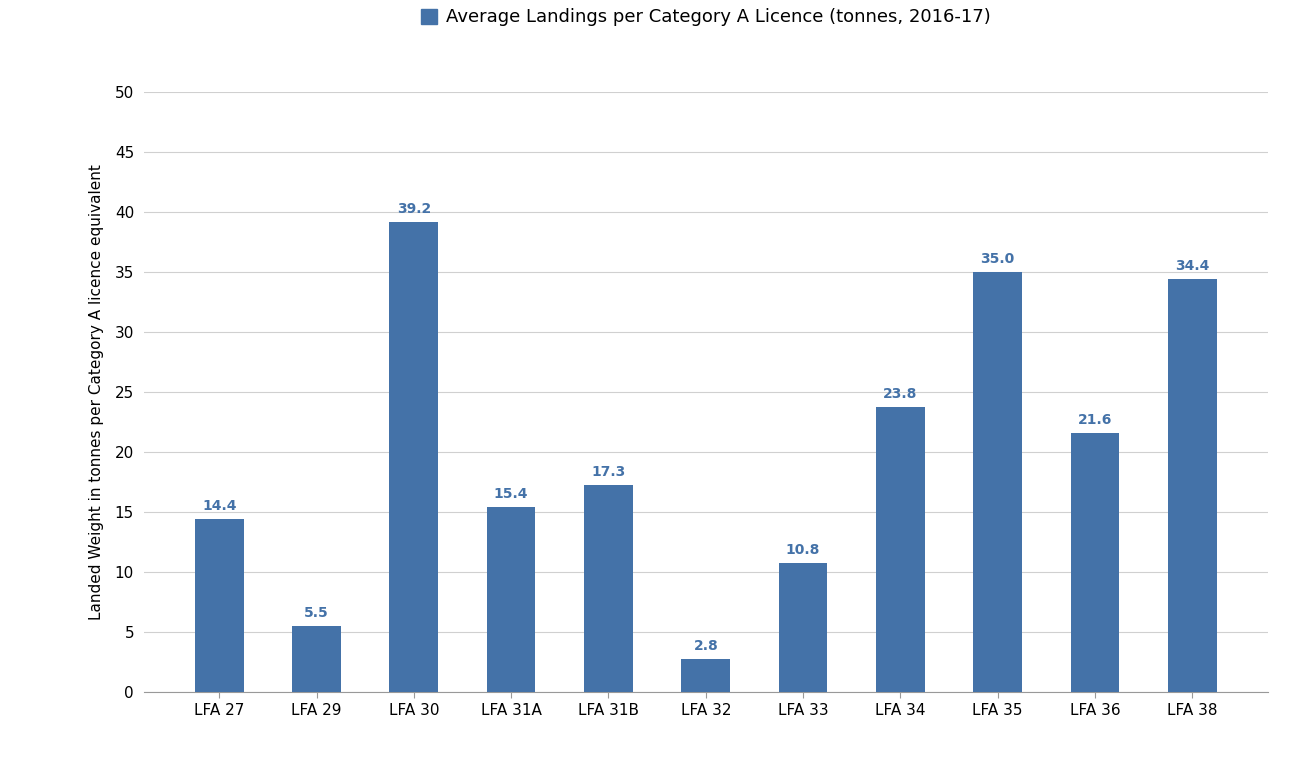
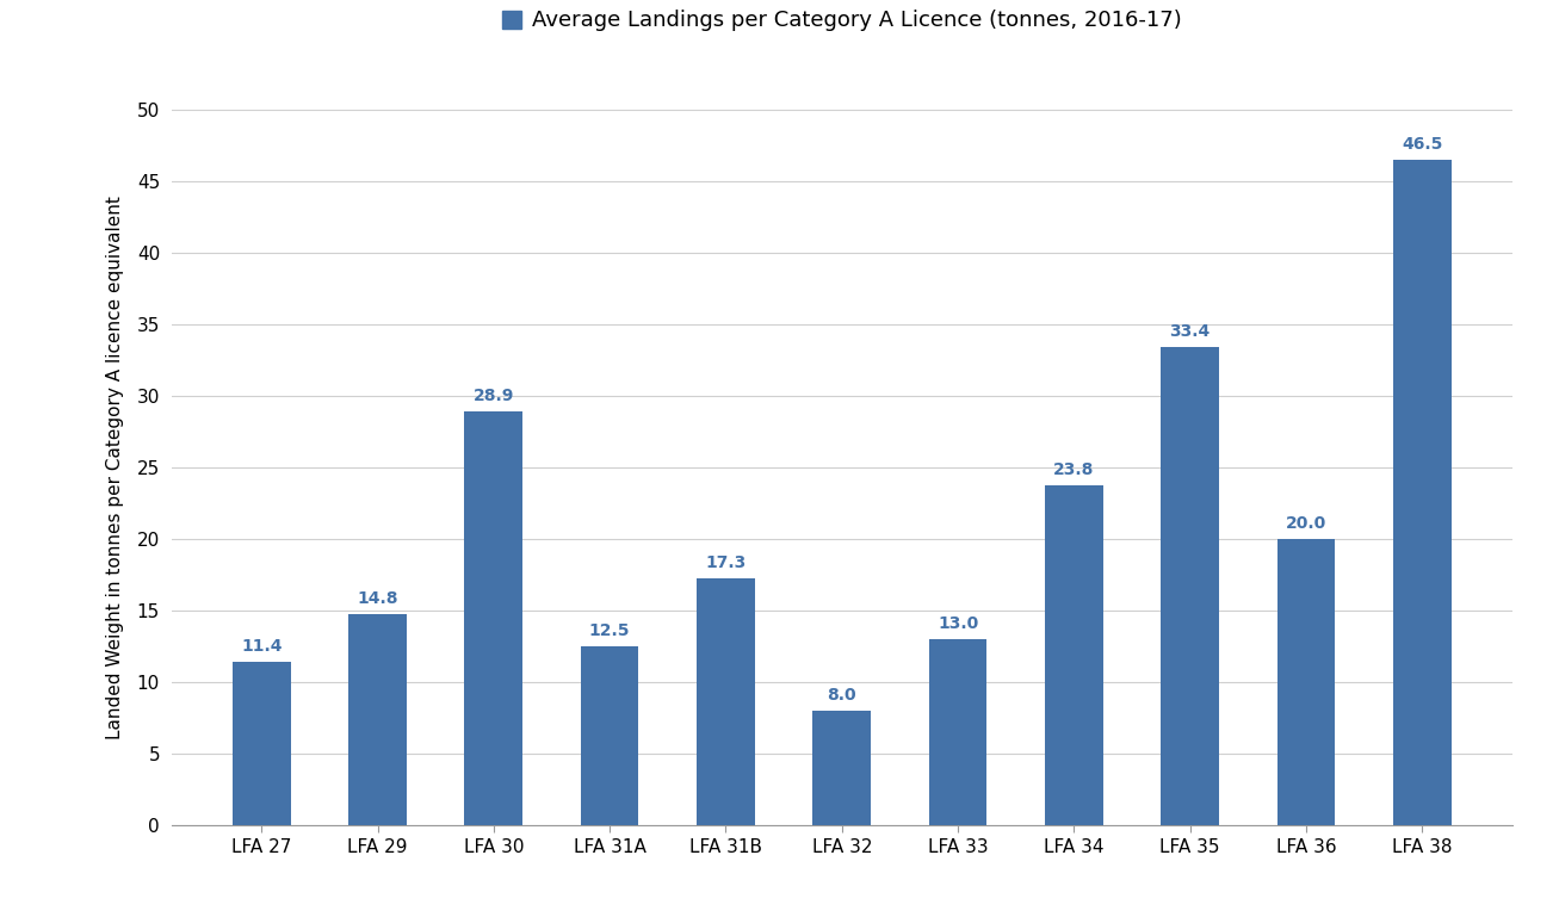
LFA 27: 14.4 -> 11.4
LFA 29: 5.5 -> 14.8
LFA 30: 39.2 -> 28.9
LFA 31A: 15.4 -> 12.5
LFA 32: 2.8 -> 8.0
LFA 33: 10.8 -> 13.0
LFA 35: 35.0 -> 33.4
LFA 36: 21.6 -> 20.0
LFA 38: 34.4 -> 46.5
